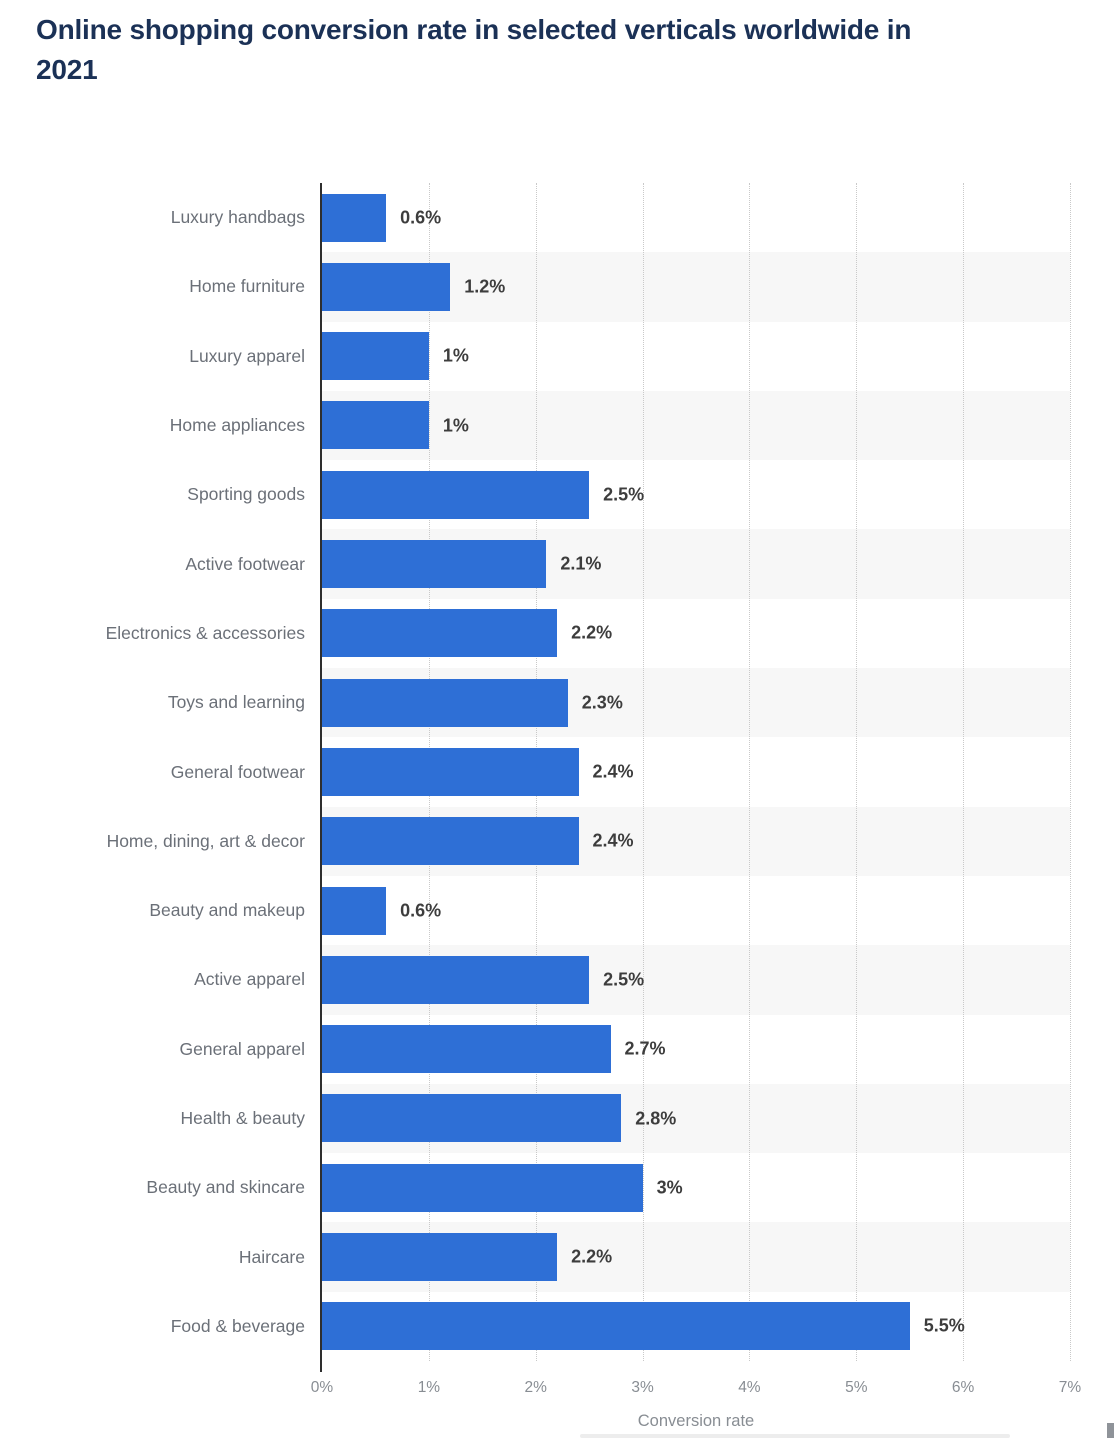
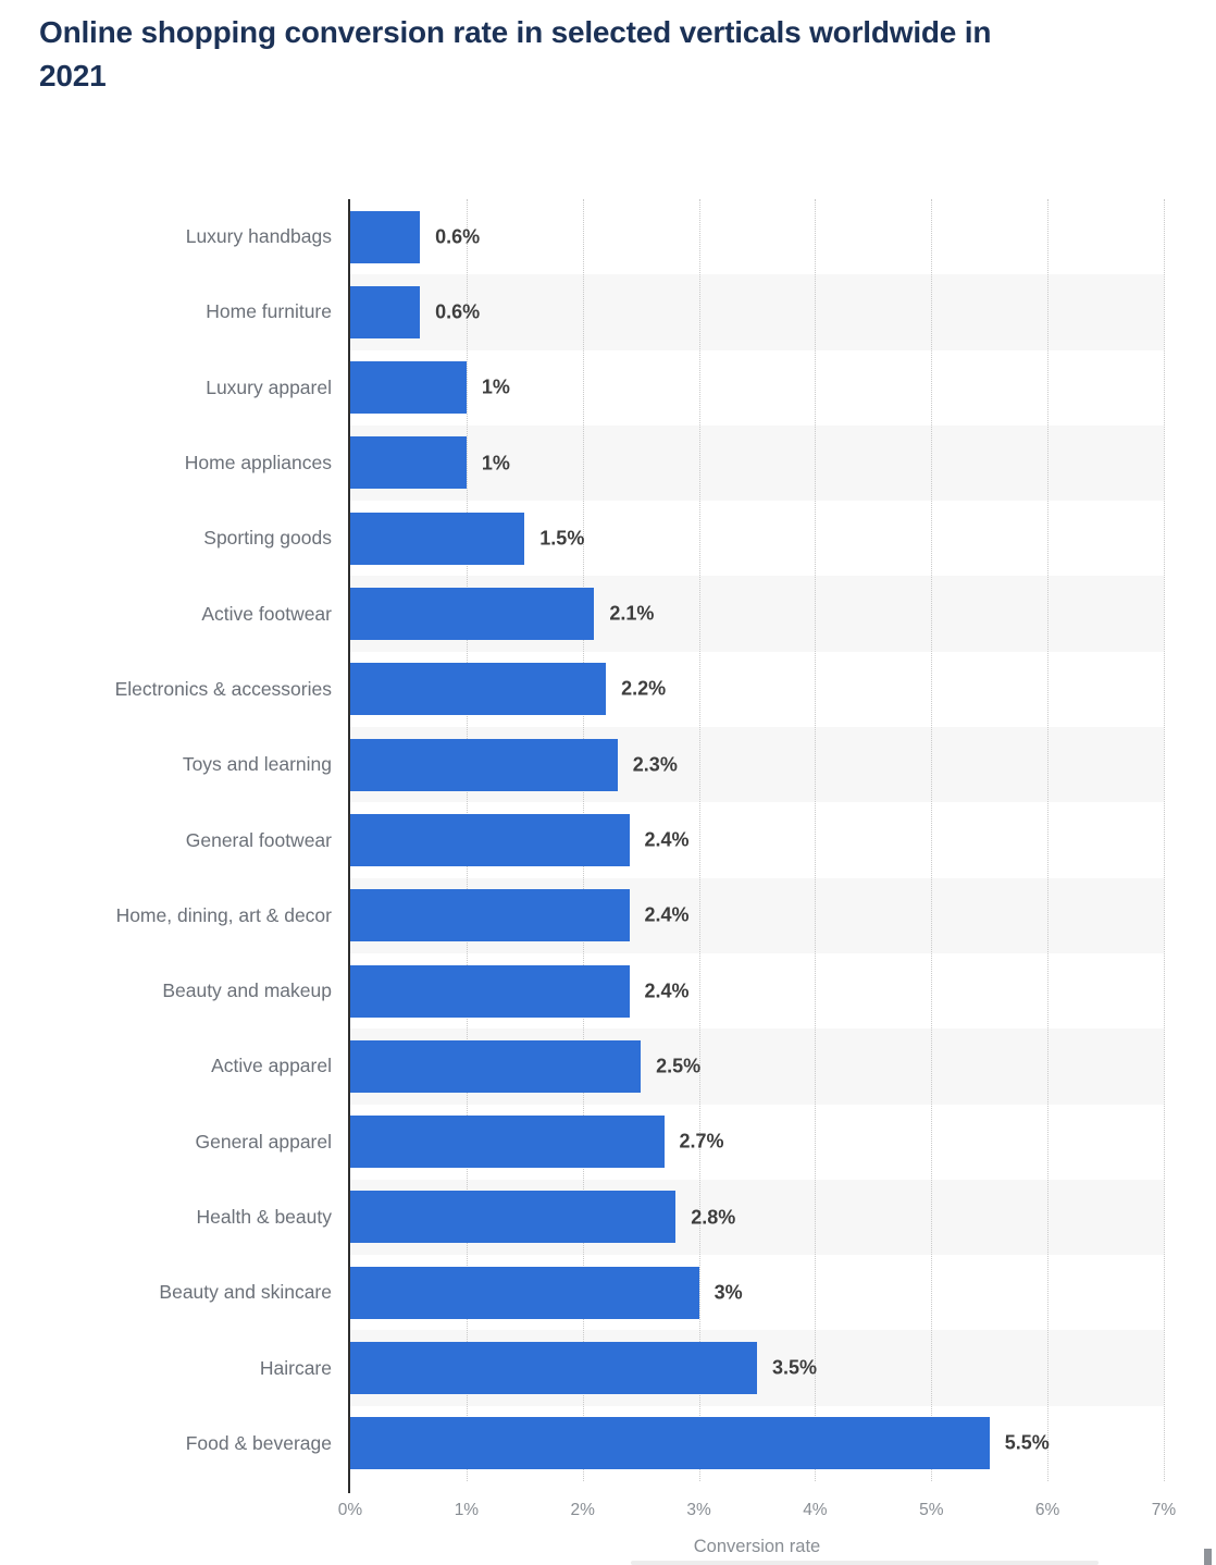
Home furniture: 1.2% -> 0.6%
Sporting goods: 2.5% -> 1.5%
Beauty and makeup: 0.6% -> 2.4%
Haircare: 2.2% -> 3.5%
